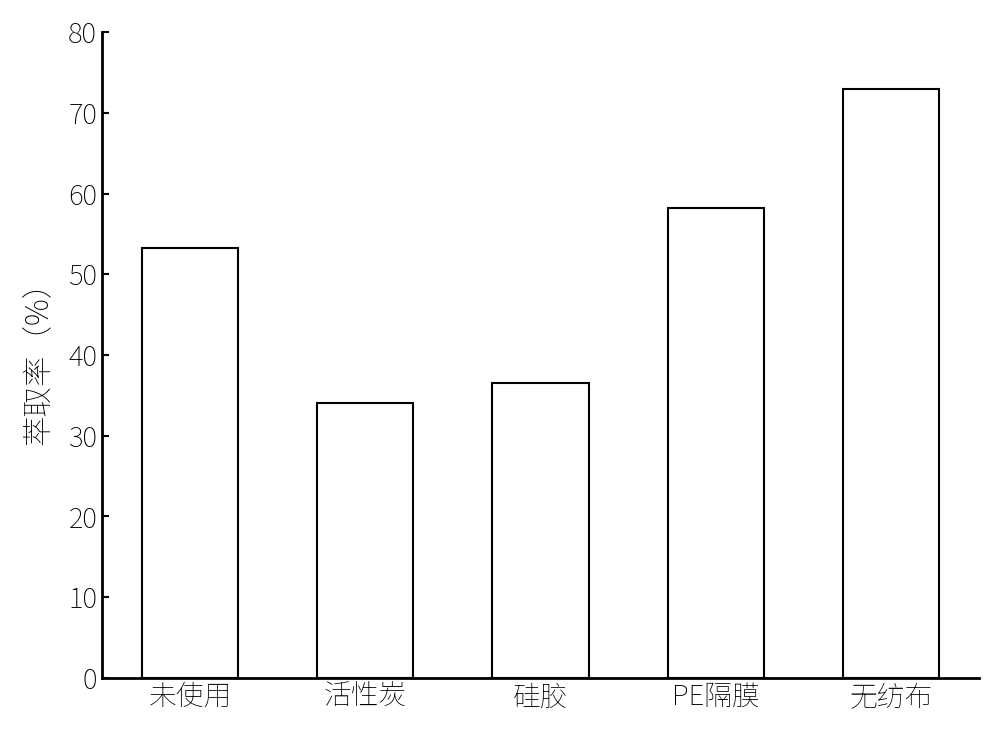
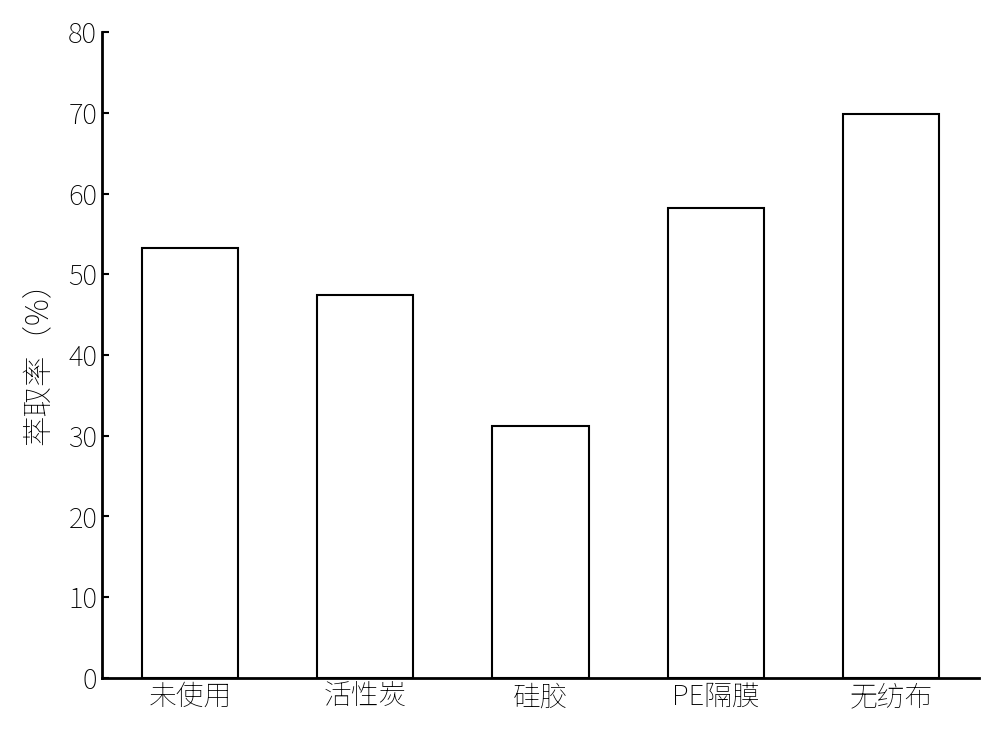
活性炭: 34.0 -> 47.4
硅胶: 36.5 -> 31.2
无纺布: 73.0 -> 69.8
